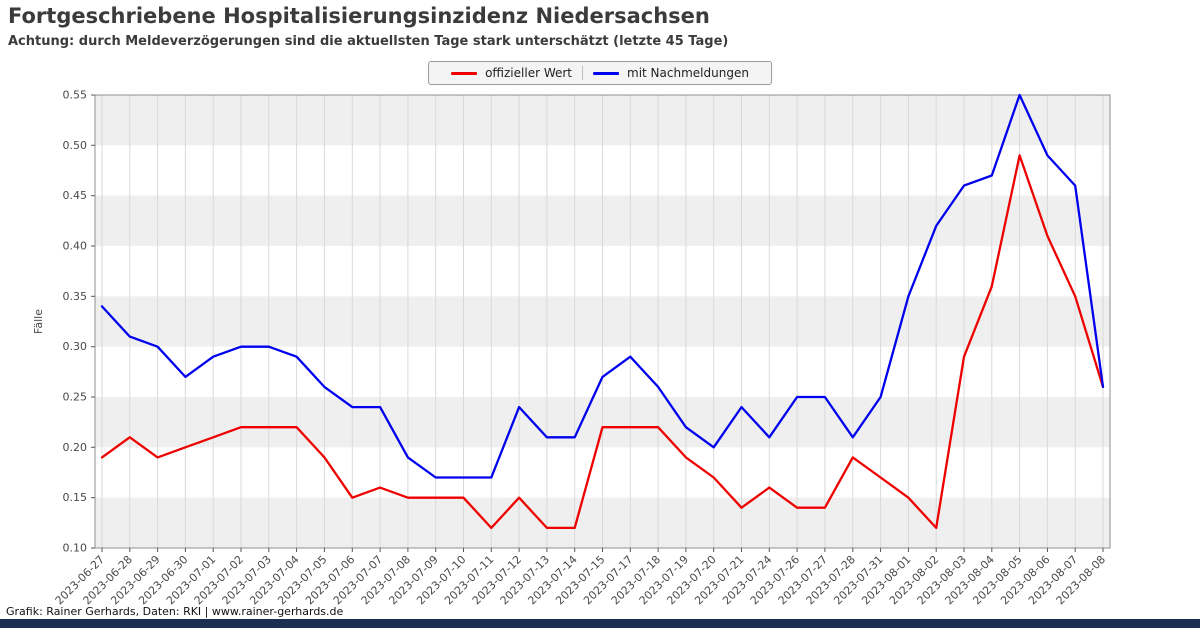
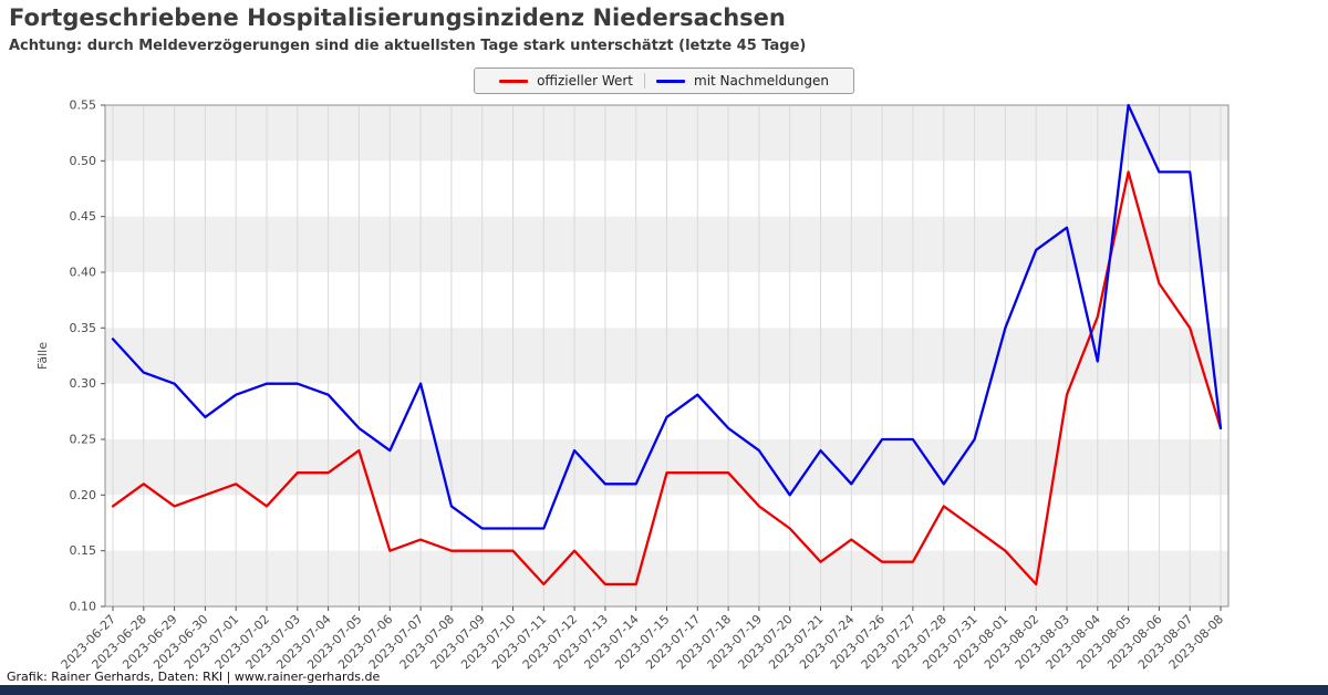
offizieller Wert/2023-07-02: 0.22 -> 0.19
offizieller Wert/2023-07-05: 0.19 -> 0.24
mit Nachmeldungen/2023-07-07: 0.24 -> 0.30
mit Nachmeldungen/2023-07-19: 0.22 -> 0.24
mit Nachmeldungen/2023-08-03: 0.46 -> 0.44
mit Nachmeldungen/2023-08-04: 0.47 -> 0.32
offizieller Wert/2023-08-06: 0.41 -> 0.39
mit Nachmeldungen/2023-08-07: 0.46 -> 0.49
